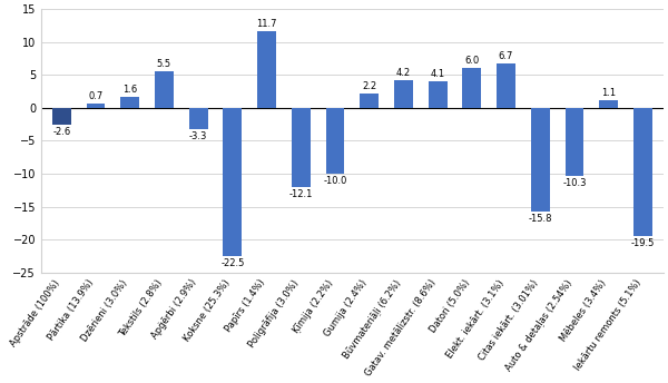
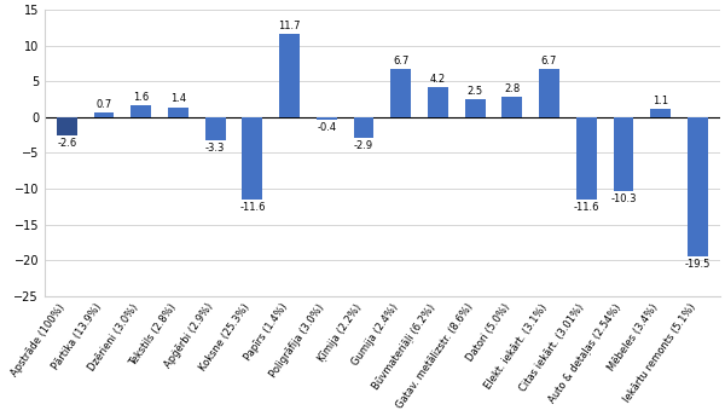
Tekstils (2.8%): 5.5 -> 1.4
Koksne (25.3%): -22.5 -> -11.6
Poligrāfija (3.0%): -12.1 -> -0.4
Ķīmija (2.2%): -10.0 -> -2.9
Gumija (2.4%): 2.2 -> 6.7
Gatav. metālizstr. (8.6%): 4.1 -> 2.5
Datori (5.0%): 6.0 -> 2.8
Citas iekārt. (3.01%): -15.8 -> -11.6
